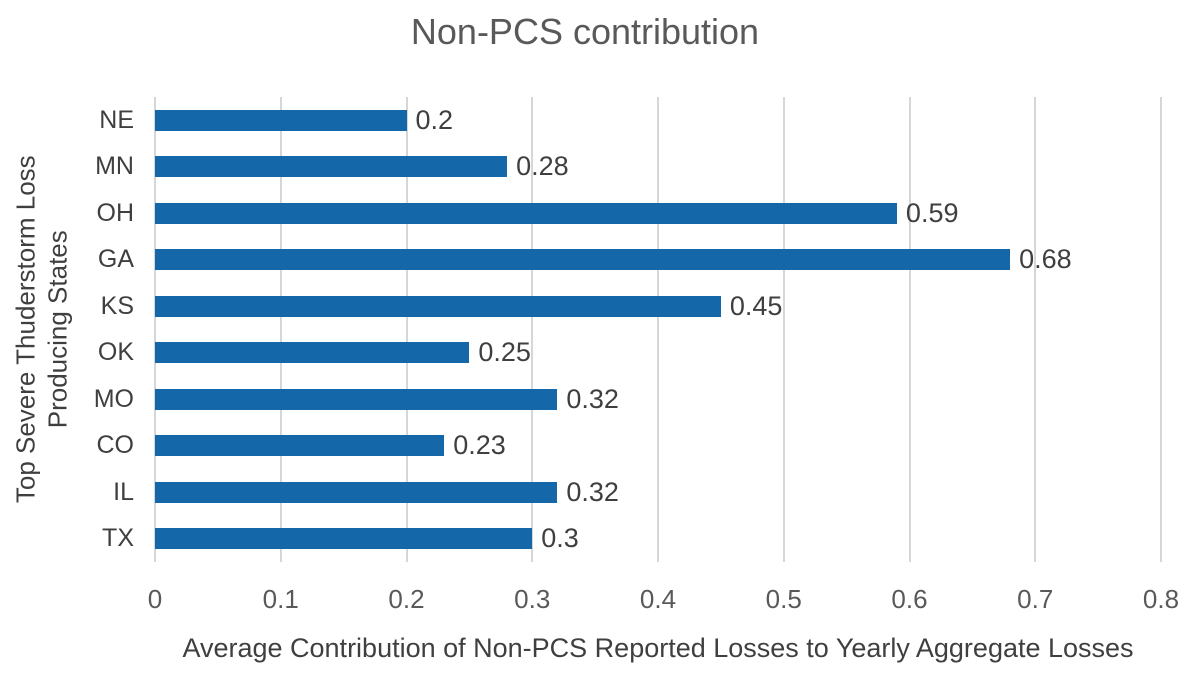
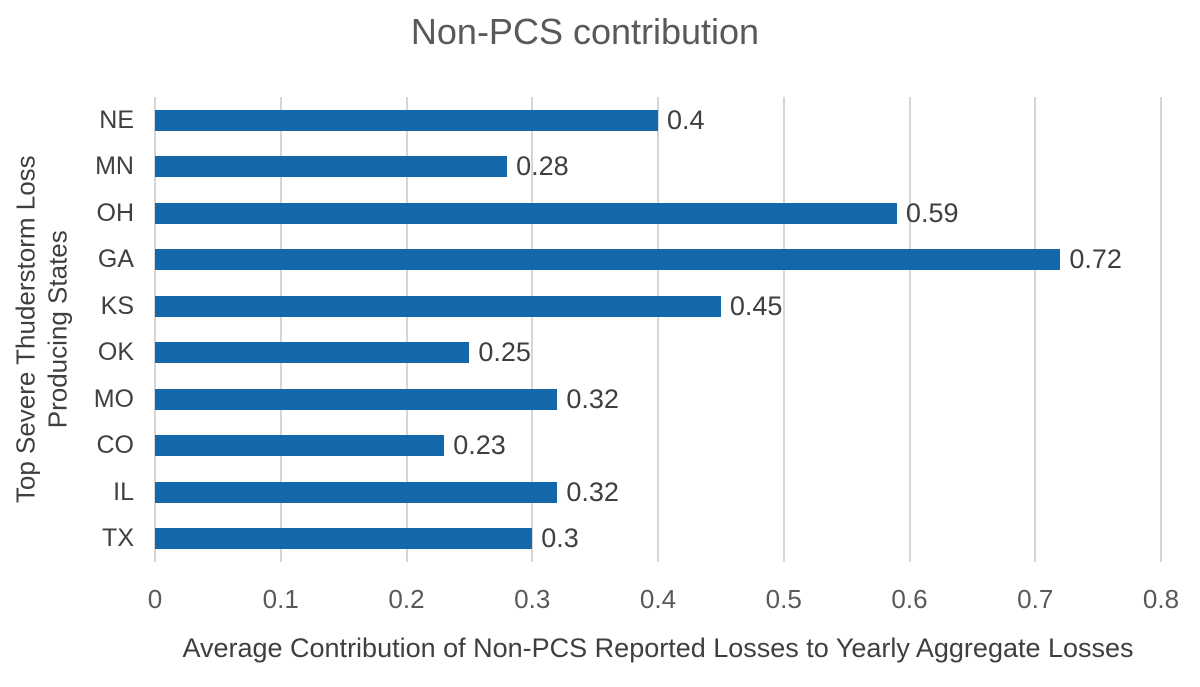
NE: 0.2 -> 0.4
GA: 0.68 -> 0.72
